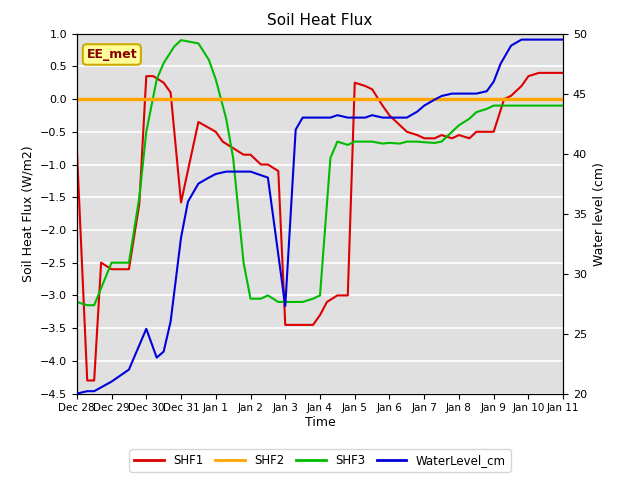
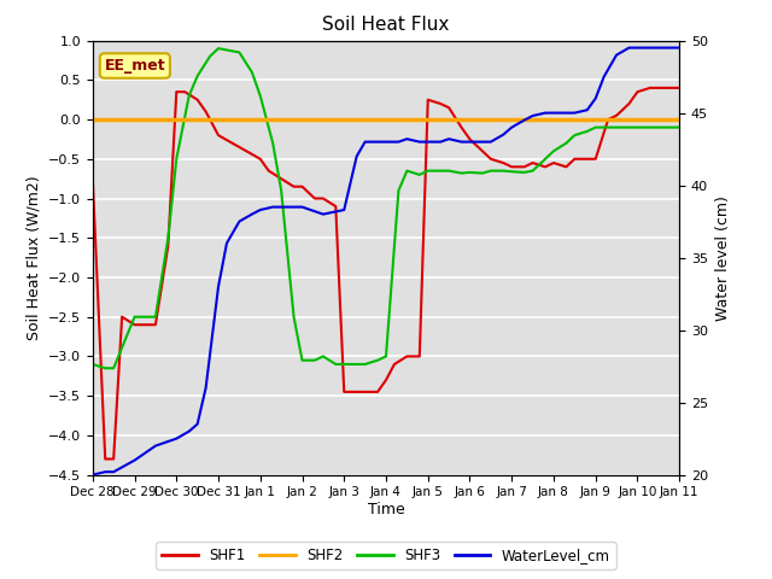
WaterLevel_cm/Dec 30: 25.4 -> 22.5
SHF1/Dec 31: -1.58 -> -0.20
WaterLevel_cm/Jan 3: 27.3 -> 38.3
